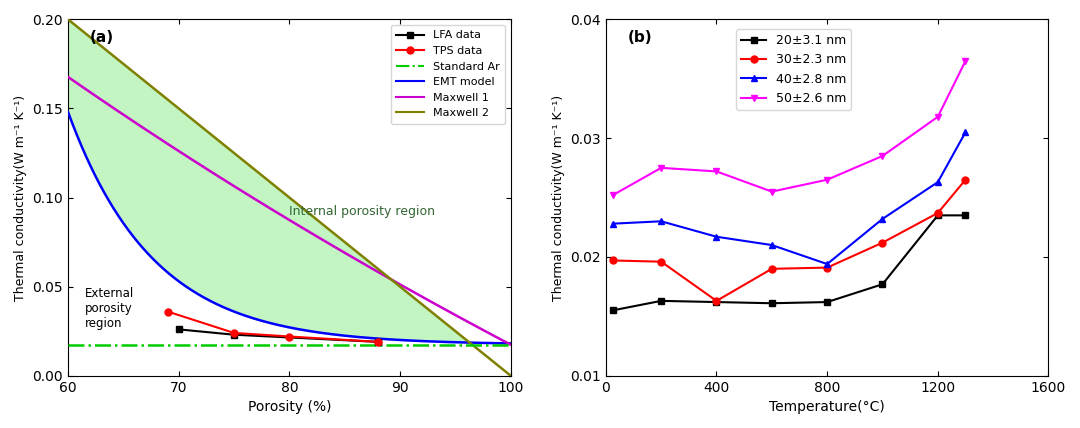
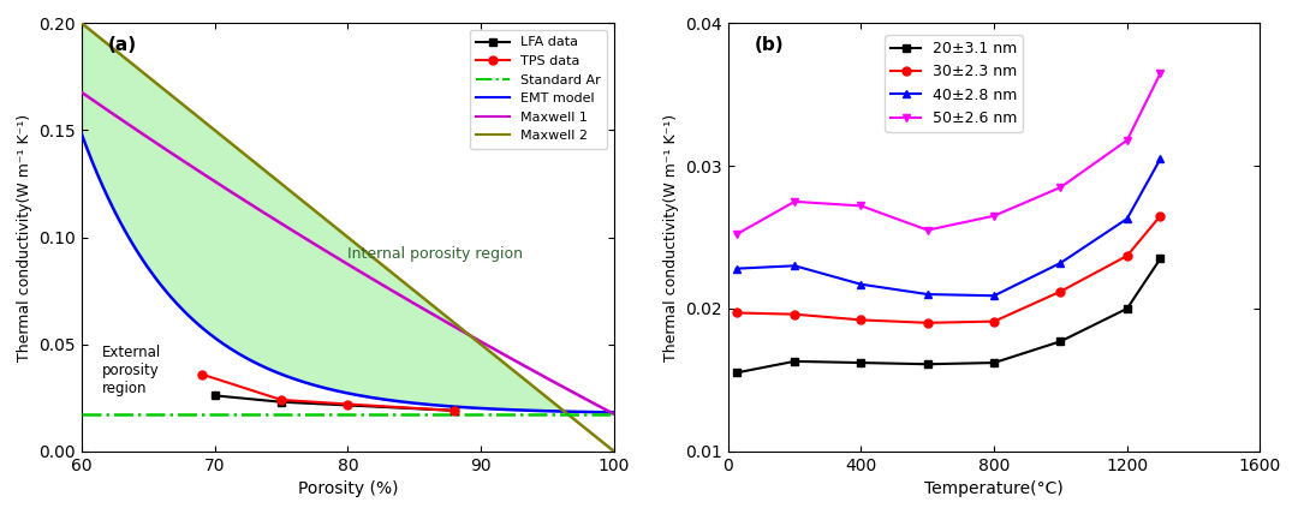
30±2.3 nm/400: 0.0163 -> 0.0192
40±2.8 nm/800: 0.0194 -> 0.0209
20±3.1 nm/1200: 0.0235 -> 0.0200
